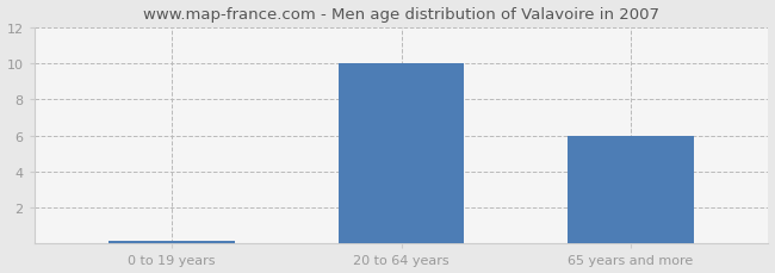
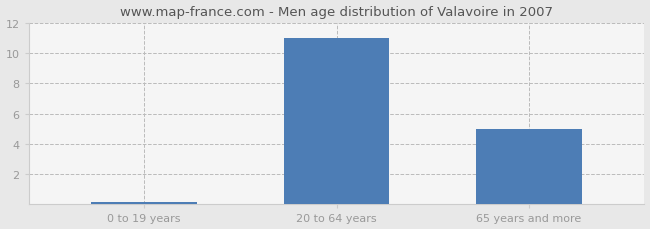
20 to 64 years: 10.0 -> 11.0
65 years and more: 6.0 -> 5.0
